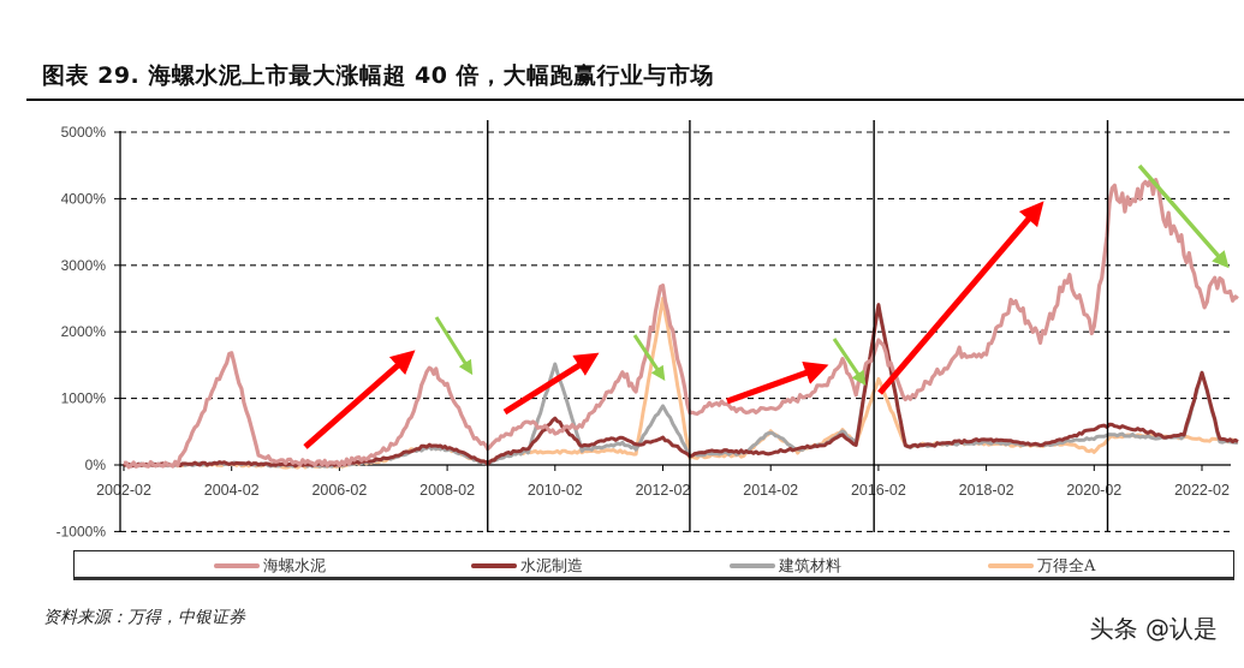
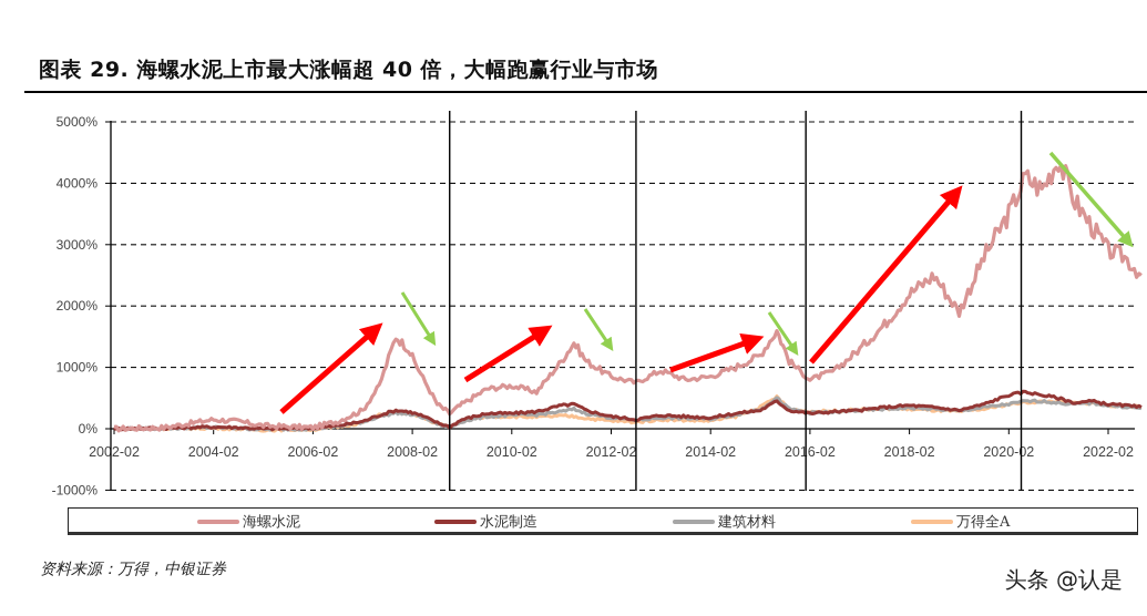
海螺水泥/2004-02: 1700% -> 200%
海螺水泥/2010-02: 500% -> 700%
水泥制造/2010-02: 700% -> 200%
建筑材料/2010-02: 1500% -> 200%
海螺水泥/2012-02: 2700% -> 800%
水泥制造/2012-02: 400% -> 200%
建筑材料/2012-02: 900% -> 200%
万得全A/2012-02: 2500% -> 100%
建筑材料/2014-02: 500% -> 200%
万得全A/2014-02: 500% -> 100%
海螺水泥/2016-02: 1900% -> 800%
水泥制造/2016-02: 2400% -> 200%
建筑材料/2016-02: 2400% -> 300%
万得全A/2016-02: 1300% -> 300%
海螺水泥/2018-02: 1700% -> 2200%
海螺水泥/2020-02: 2000% -> 3500%
万得全A/2020-02: 200% -> 400%
海螺水泥/2022-02: 2400% -> 2900%
水泥制造/2022-02: 1400% -> 400%
建筑材料/2022-02: 1400% -> 400%
